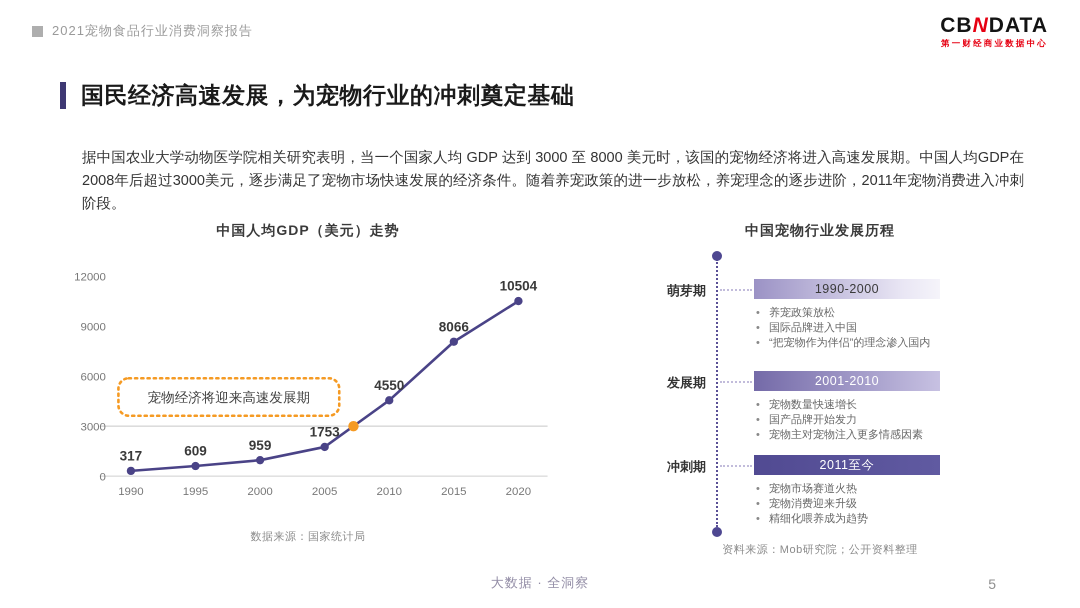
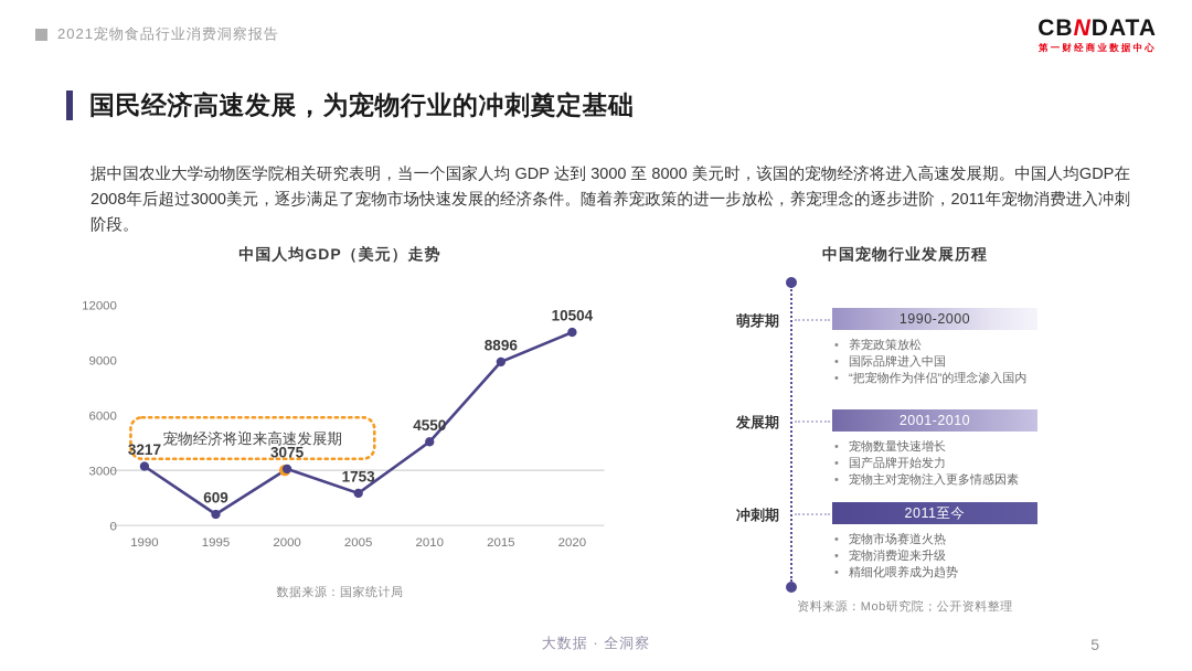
1990: 317 -> 3217
2000: 959 -> 3075
2015: 8066 -> 8896
